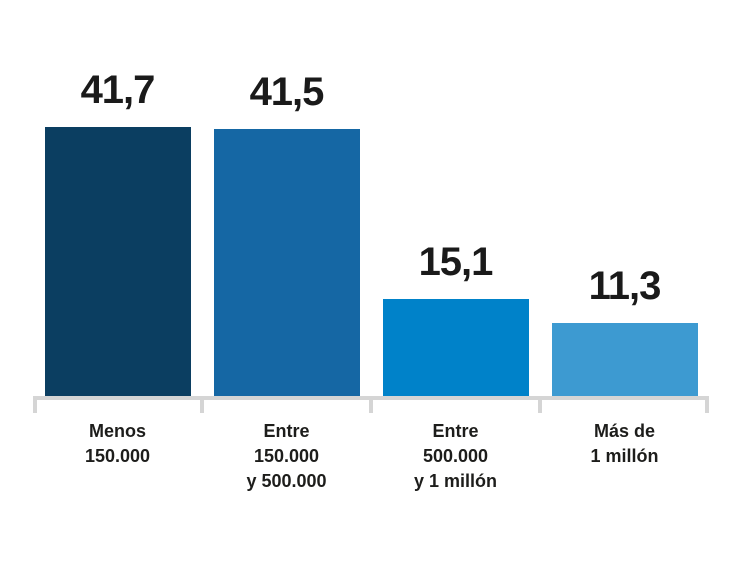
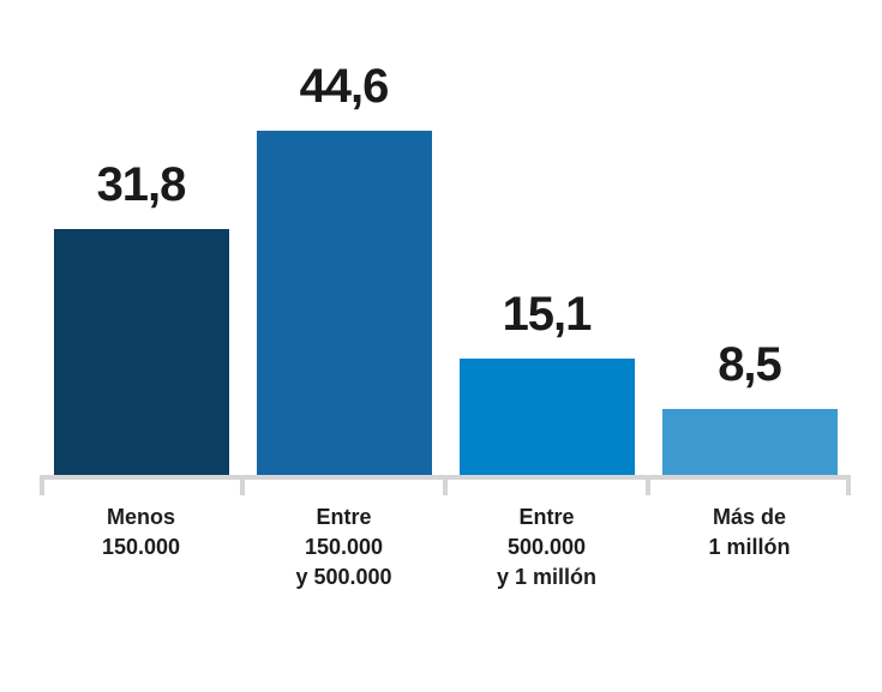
Menos 150.000: 41,7 -> 31,8
Entre 150.000 y 500.000: 41,5 -> 44,6
Más de 1 millón: 11,3 -> 8,5
